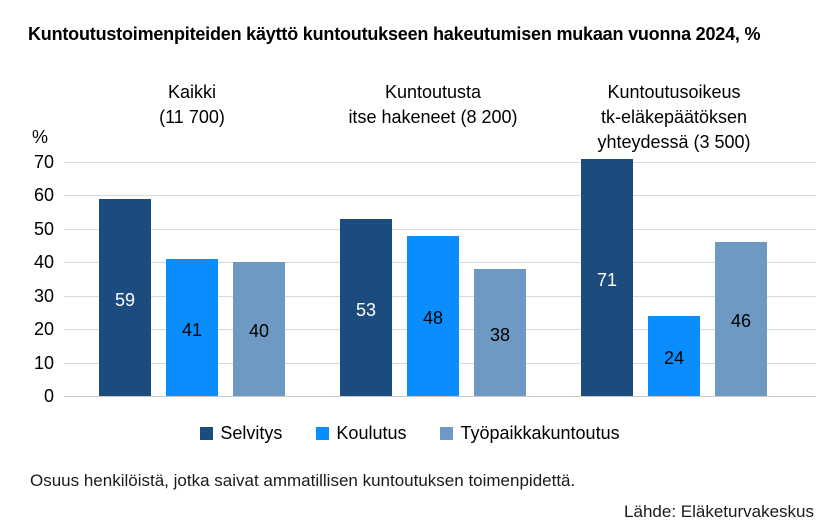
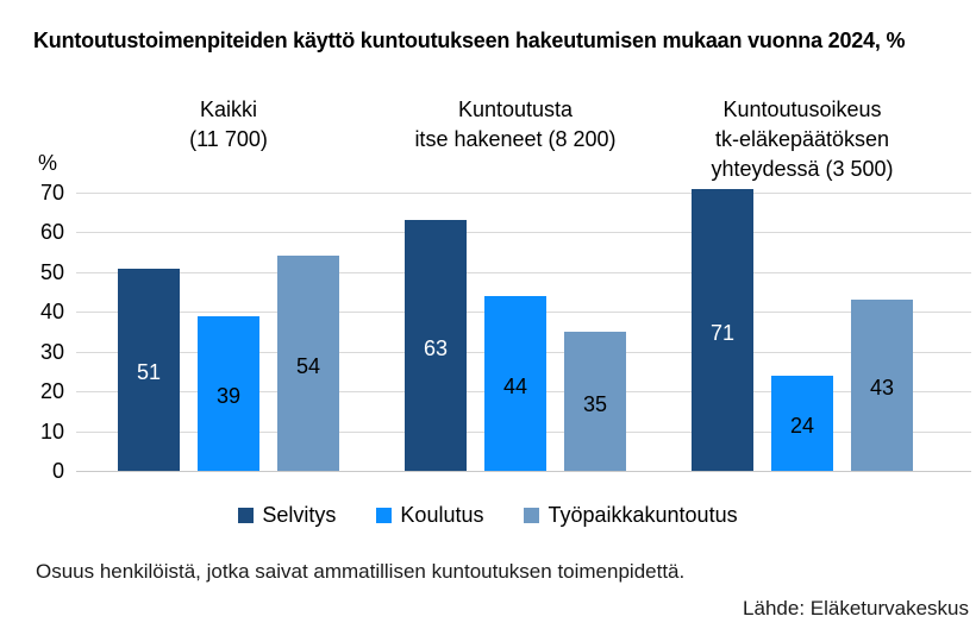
Selvitys/Kaikki (11 700): 59 -> 51
Koulutus/Kaikki (11 700): 41 -> 39
Työpaikkakuntoutus/Kaikki (11 700): 40 -> 54
Selvitys/Kuntoutusta itse hakeneet (8 200): 53 -> 63
Koulutus/Kuntoutusta itse hakeneet (8 200): 48 -> 44
Työpaikkakuntoutus/Kuntoutusta itse hakeneet (8 200): 38 -> 35
Työpaikkakuntoutus/Kuntoutusoikeus tk-eläkepäätöksen yhteydessä (3 500): 46 -> 43
